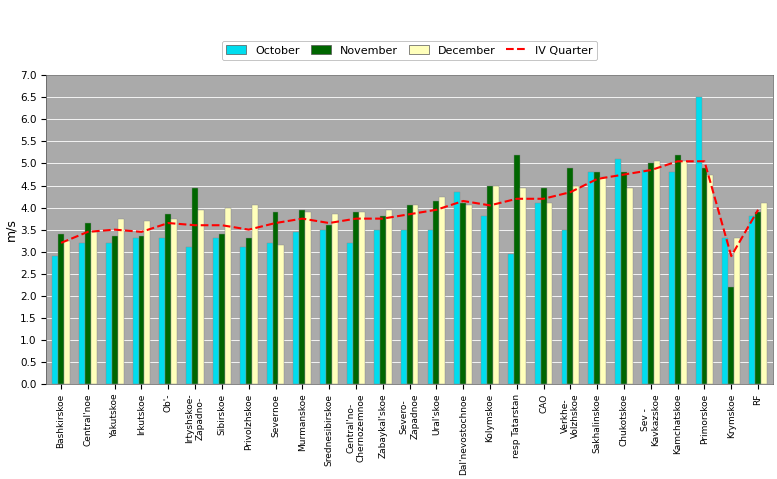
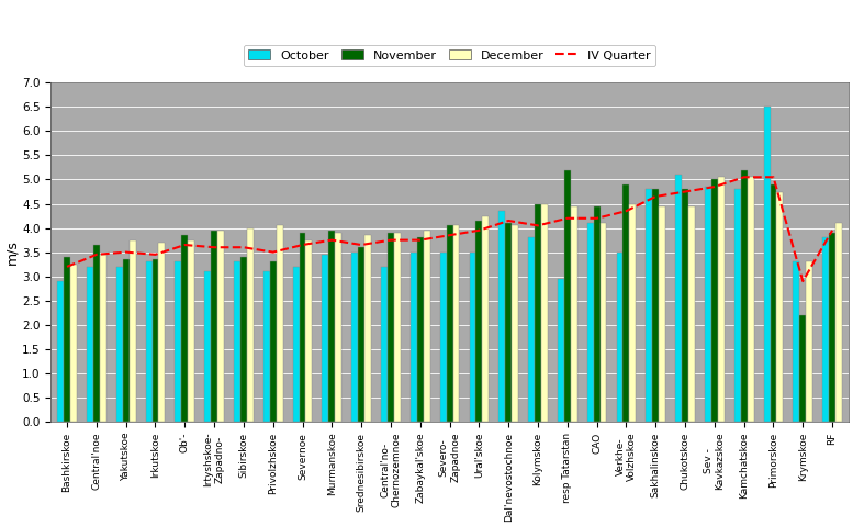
November/Irtyshskoe- Zapadno-: 4.45 -> 3.95
December/Severnoe: 3.15 -> 3.75
December/Sakhalinskoe: 4.70 -> 4.45
